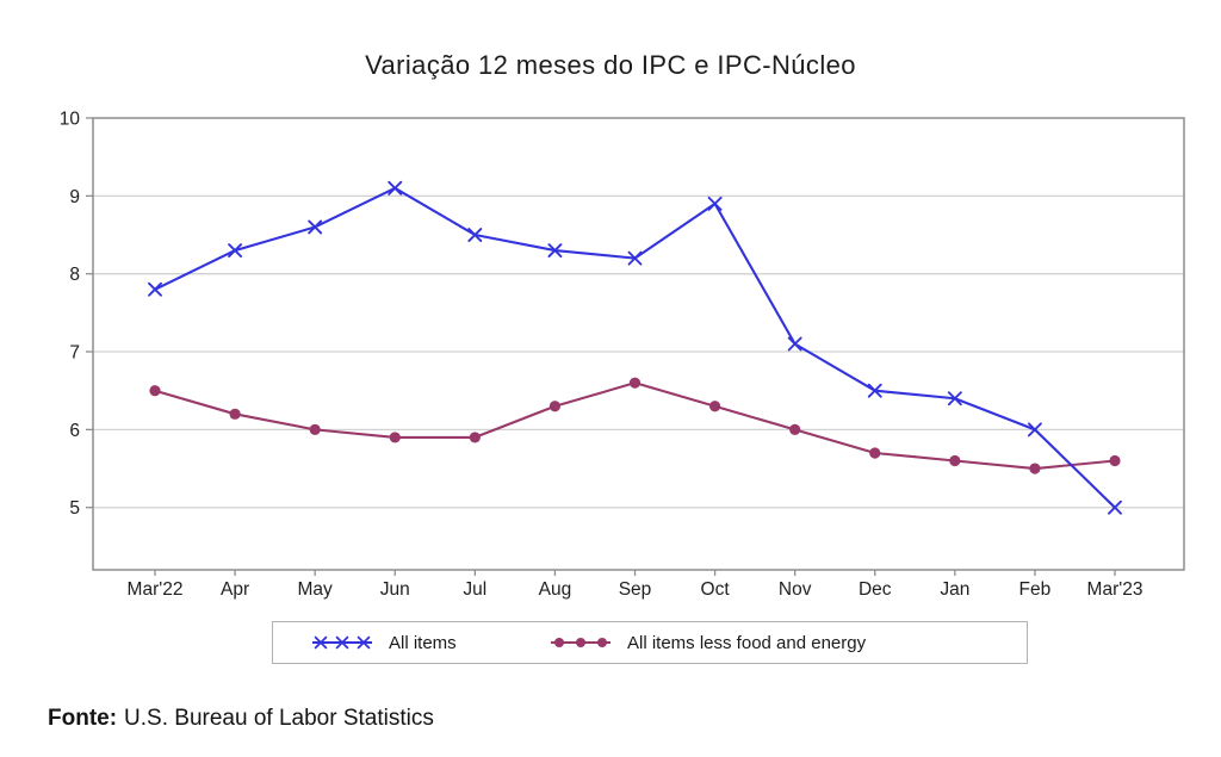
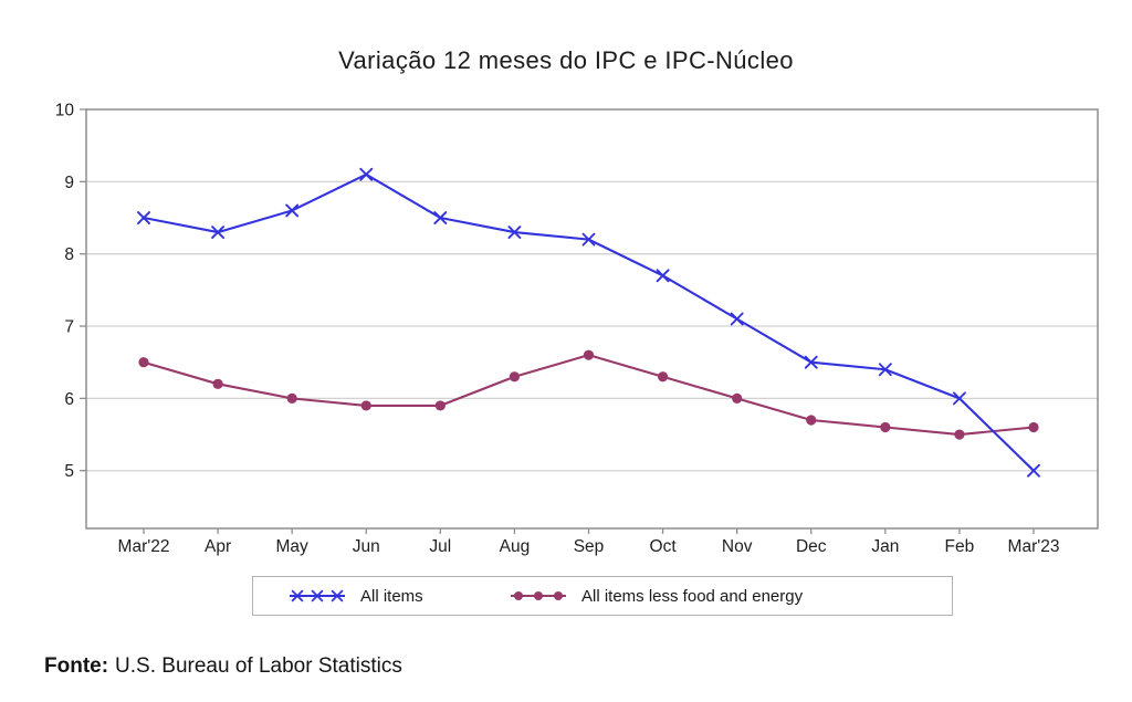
All items/Mar'22: 7.8 -> 8.5
All items/Oct: 8.9 -> 7.7
